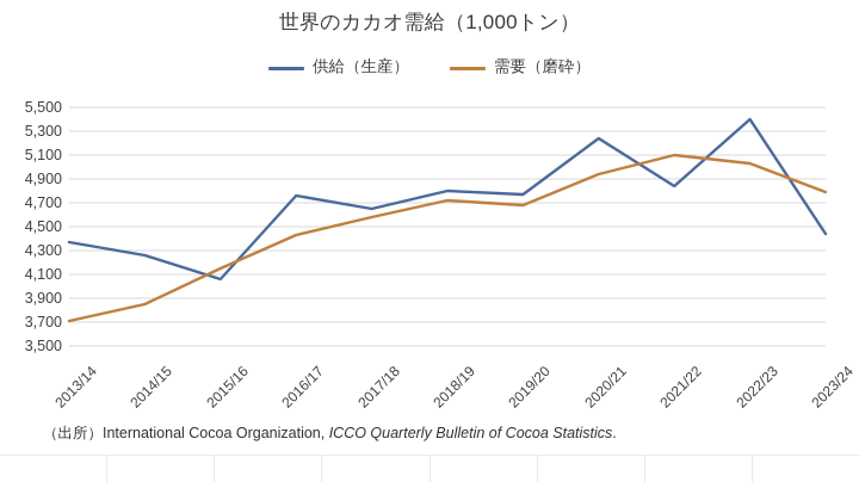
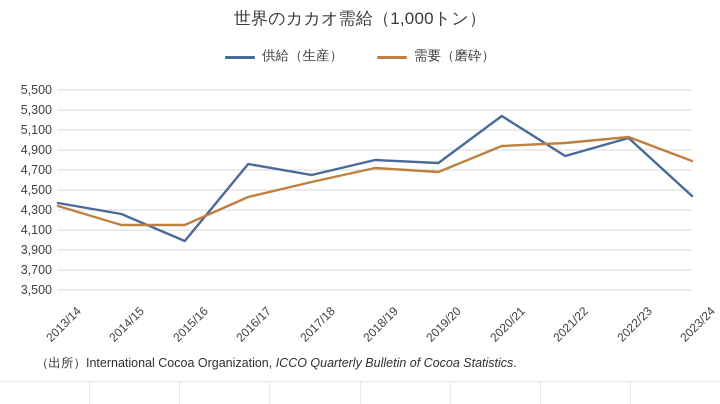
需要（磨砕）/2013/14: 3710 -> 4340
需要（磨砕）/2014/15: 3850 -> 4150
供給（生産）/2015/16: 4060 -> 3990
需要（磨砕）/2021/22: 5100 -> 4970
供給（生産）/2022/23: 5400 -> 5020
